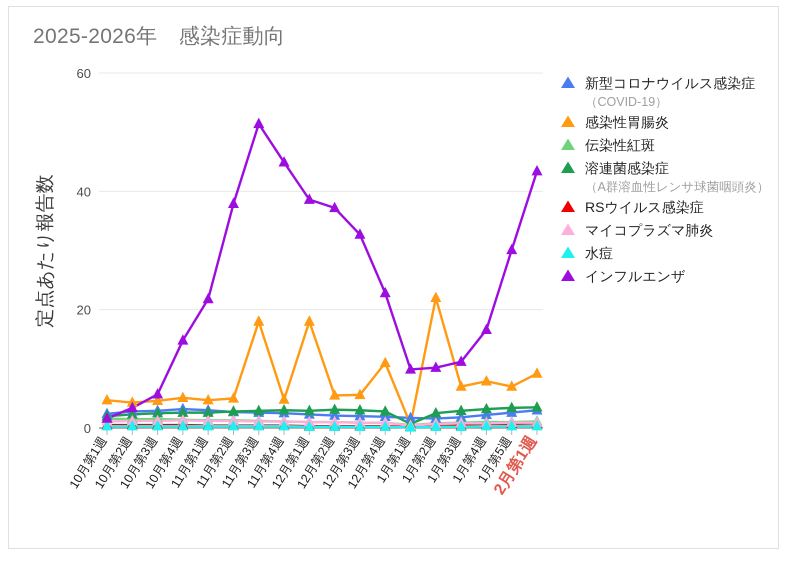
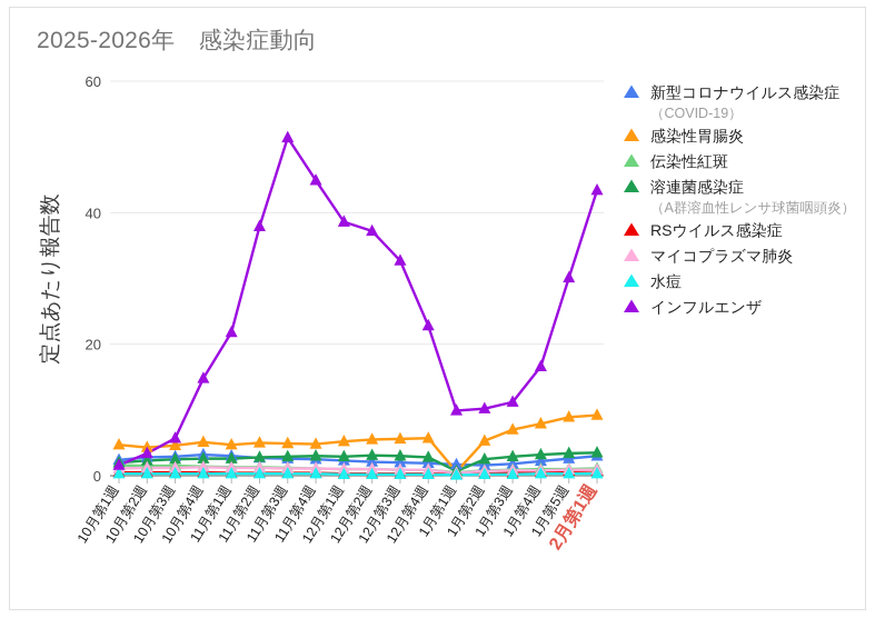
感染性胃腸炎/11月第3週: 18 -> 5
感染性胃腸炎/12月第1週: 18 -> 5
感染性胃腸炎/12月第4週: 11 -> 6
感染性胃腸炎/1月第2週: 22 -> 5
感染性胃腸炎/1月第5週: 7 -> 9
